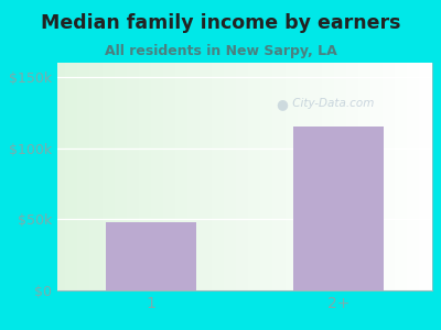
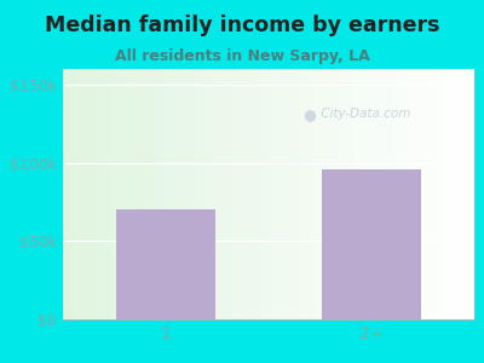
1: $48k -> $70k
2+: $115k -> $96k
